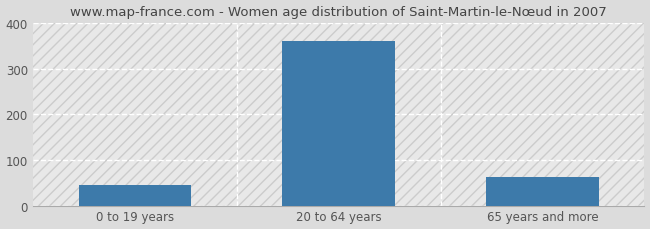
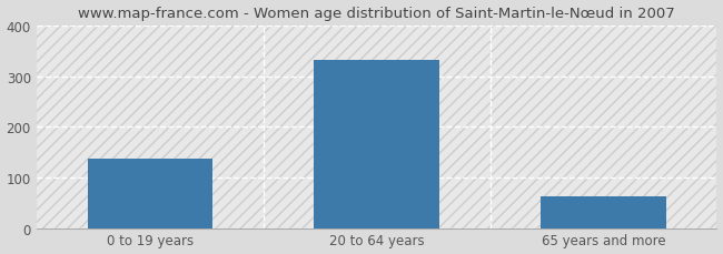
0 to 19 years: 45 -> 138
20 to 64 years: 360 -> 332
